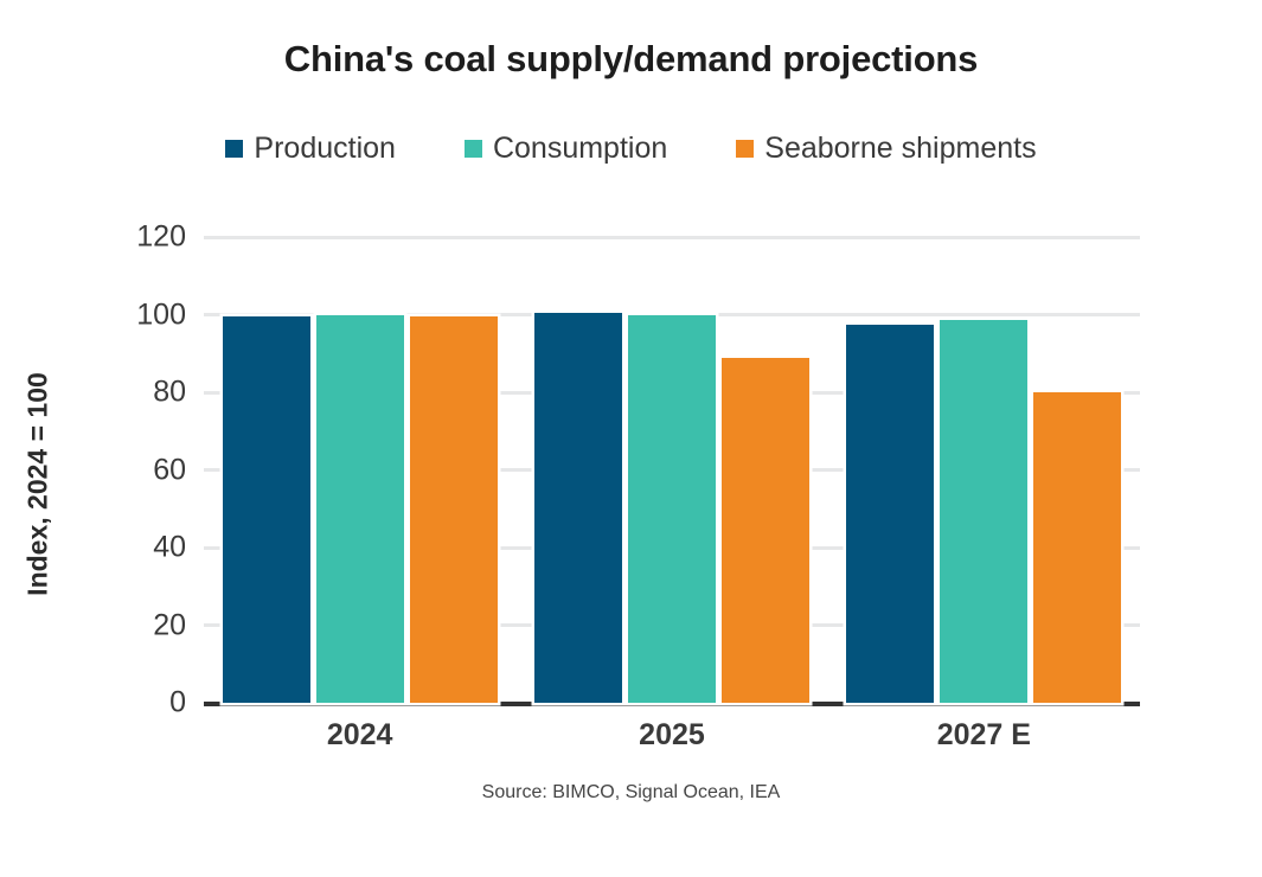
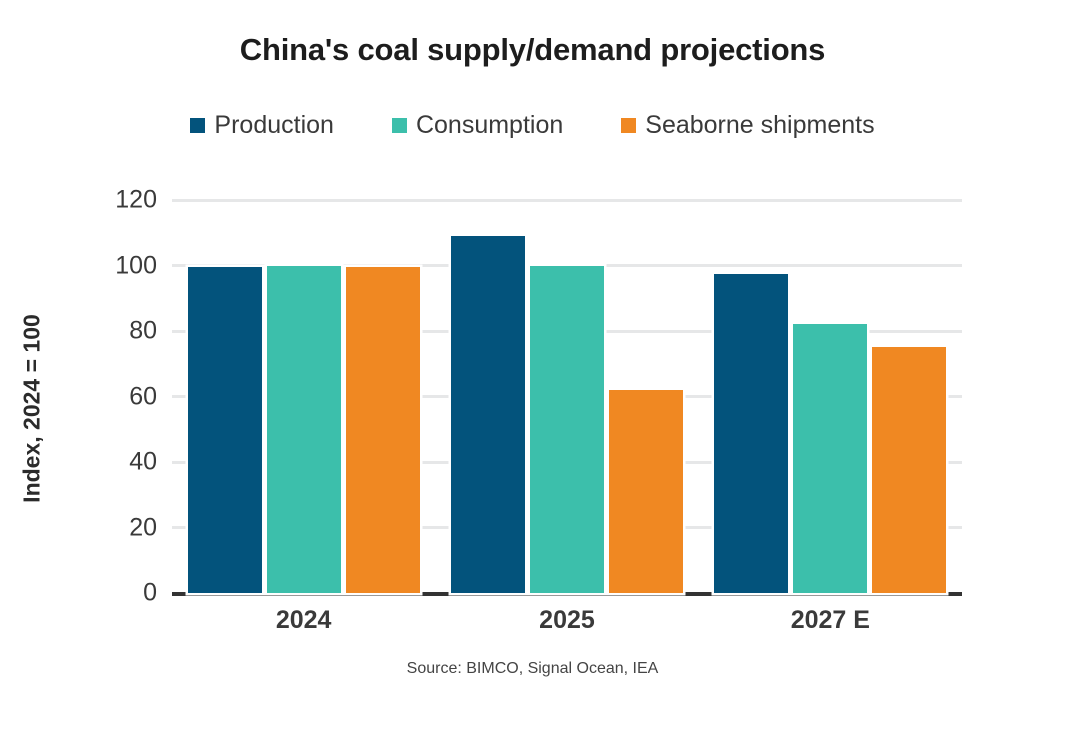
Production/2025: 101 -> 109
Seaborne shipments/2025: 89 -> 62
Consumption/2027 E: 99 -> 82
Seaborne shipments/2027 E: 80 -> 75
